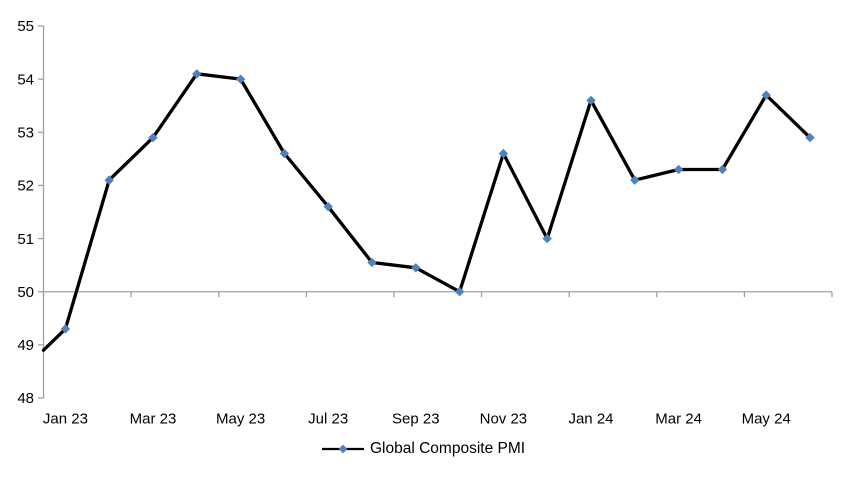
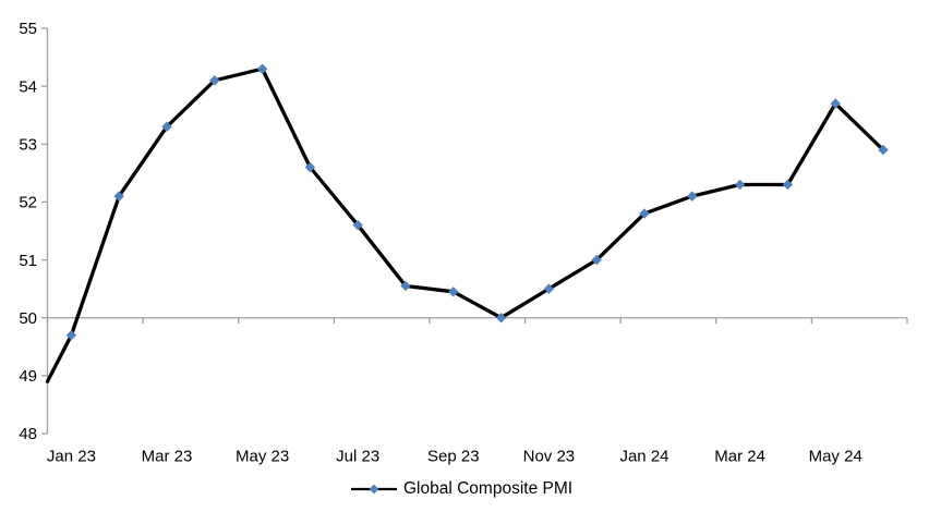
Jan 23: 49.3 -> 49.7
Mar 23: 52.9 -> 53.3
May 23: 54.0 -> 54.3
Nov 23: 52.6 -> 50.5
Jan 24: 53.6 -> 51.8
